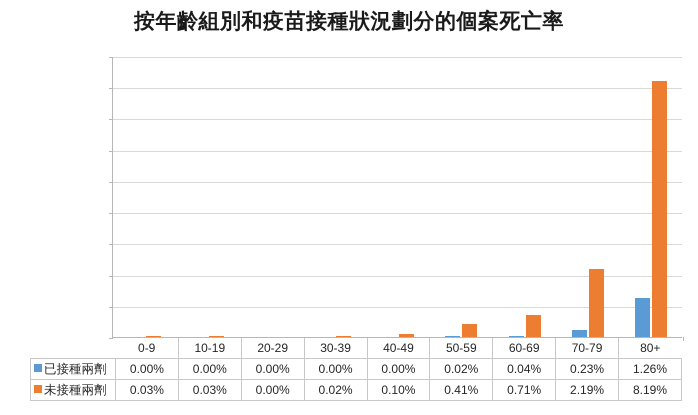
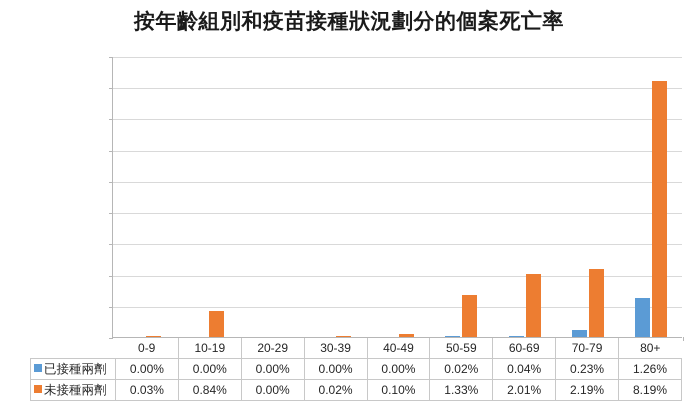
未接種兩劑/10-19: 0.03% -> 0.84%
未接種兩劑/50-59: 0.41% -> 1.33%
未接種兩劑/60-69: 0.71% -> 2.01%
